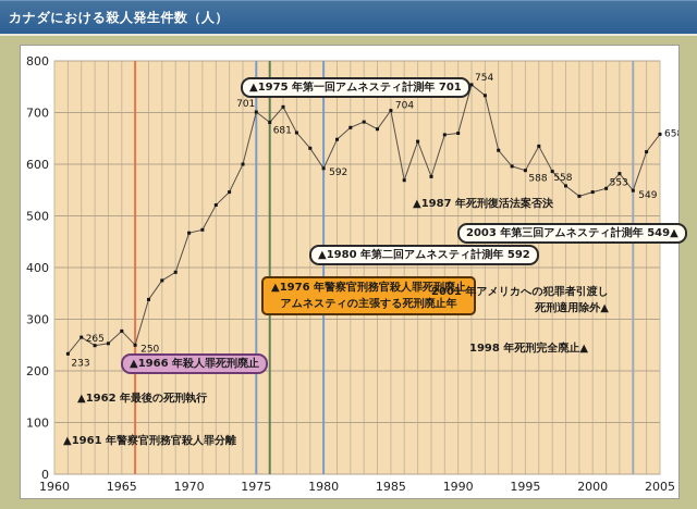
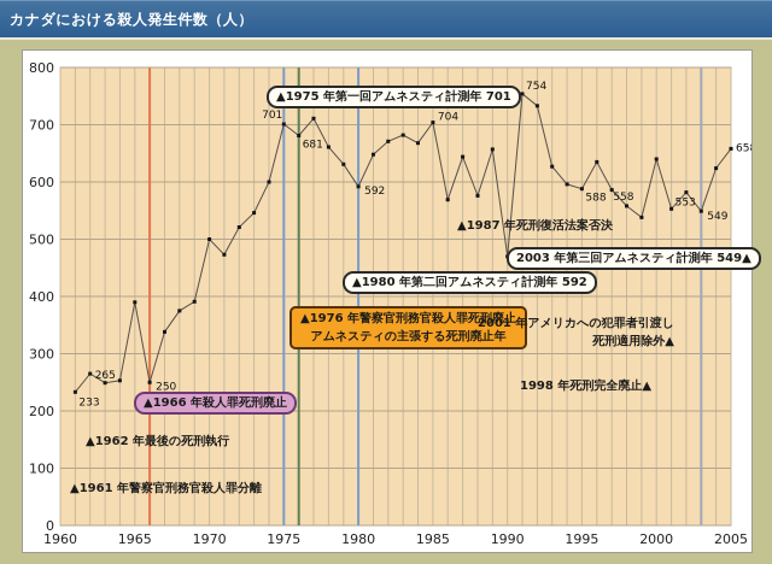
1965: 280 -> 390
1970: 470 -> 500
1990: 660 -> 470
2000: 550 -> 640
